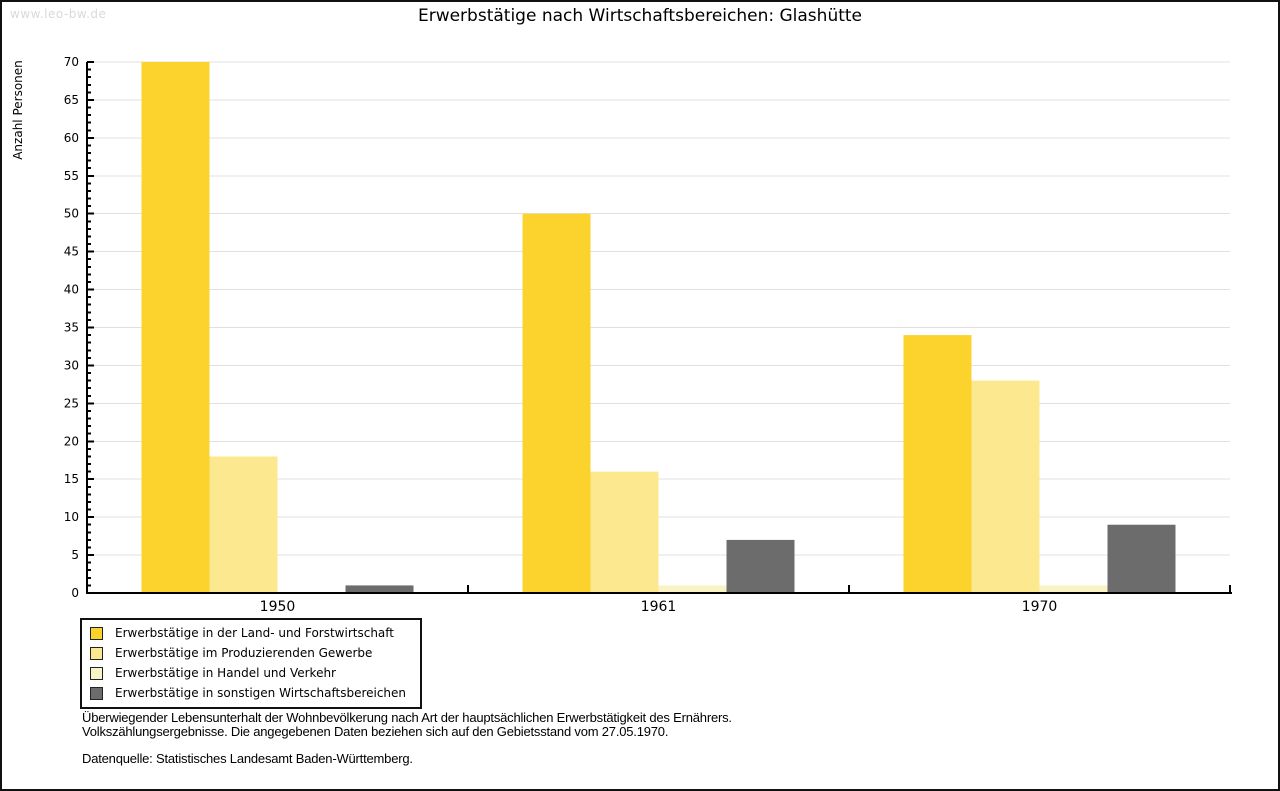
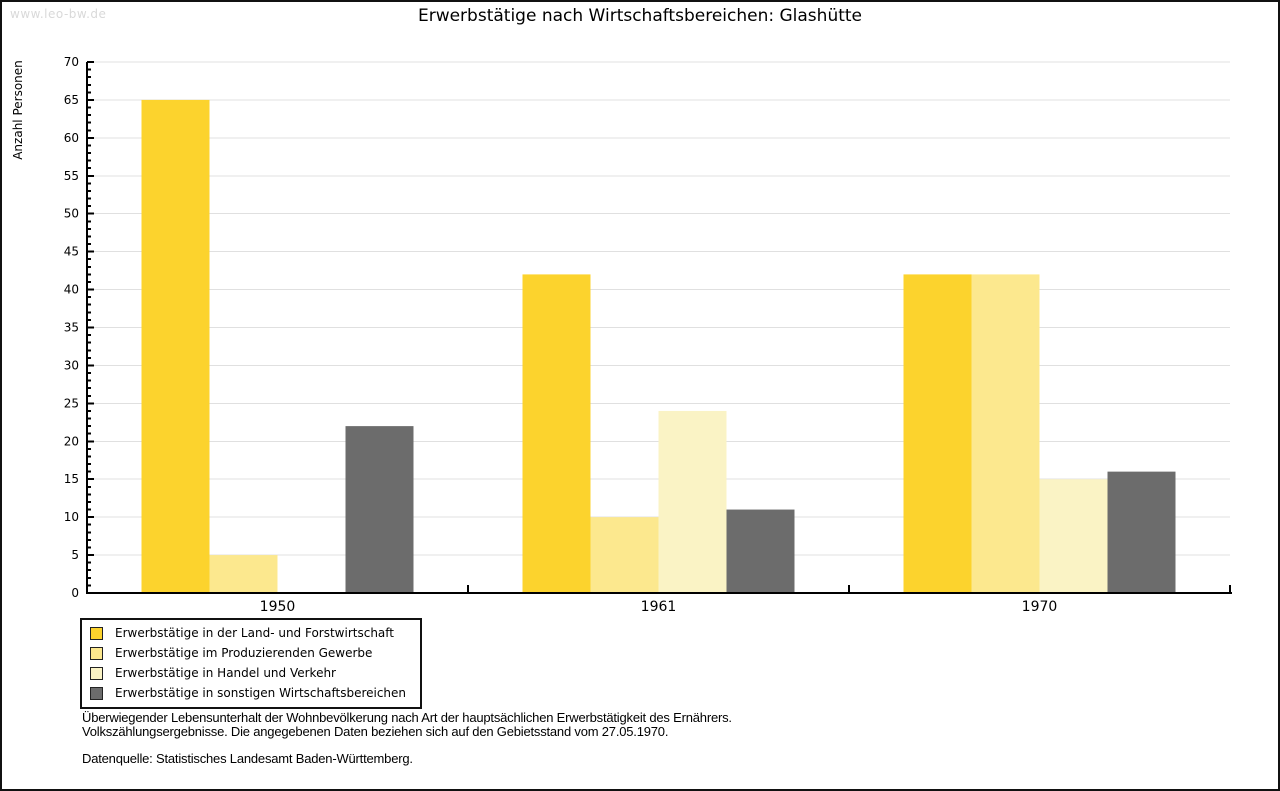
Erwerbstätige in der Land- und Forstwirtschaft/1950: 70 -> 65
Erwerbstätige im Produzierenden Gewerbe/1950: 18 -> 5
Erwerbstätige in sonstigen Wirtschaftsbereichen/1950: 1 -> 22
Erwerbstätige in der Land- und Forstwirtschaft/1961: 50 -> 42
Erwerbstätige im Produzierenden Gewerbe/1961: 16 -> 10
Erwerbstätige in Handel und Verkehr/1961: 1 -> 24
Erwerbstätige in sonstigen Wirtschaftsbereichen/1961: 7 -> 11
Erwerbstätige in der Land- und Forstwirtschaft/1970: 34 -> 42
Erwerbstätige im Produzierenden Gewerbe/1970: 28 -> 42
Erwerbstätige in Handel und Verkehr/1970: 1 -> 15
Erwerbstätige in sonstigen Wirtschaftsbereichen/1970: 9 -> 16
